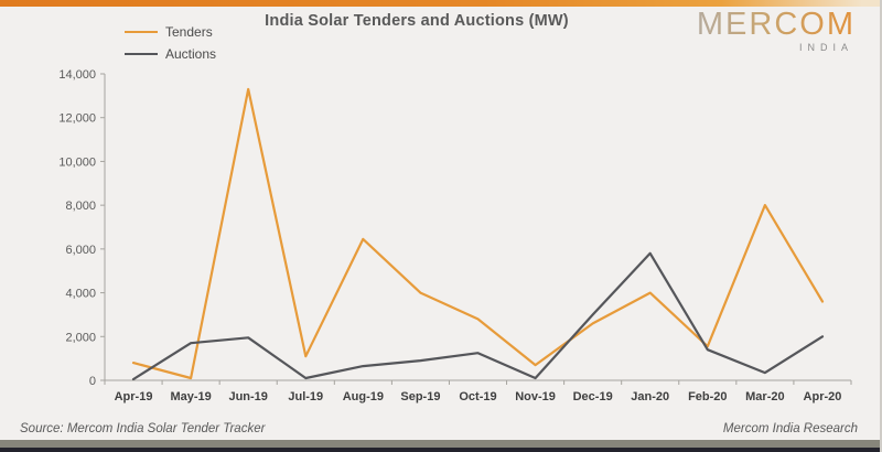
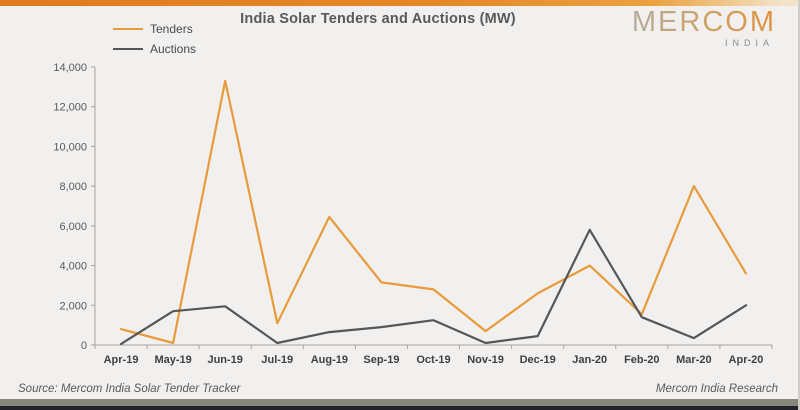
Tenders/Sep-19: 4000 -> 3200
Auctions/Dec-19: 3000 -> 400
